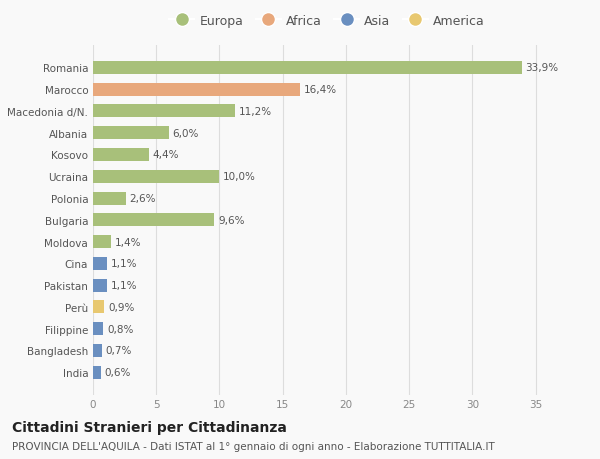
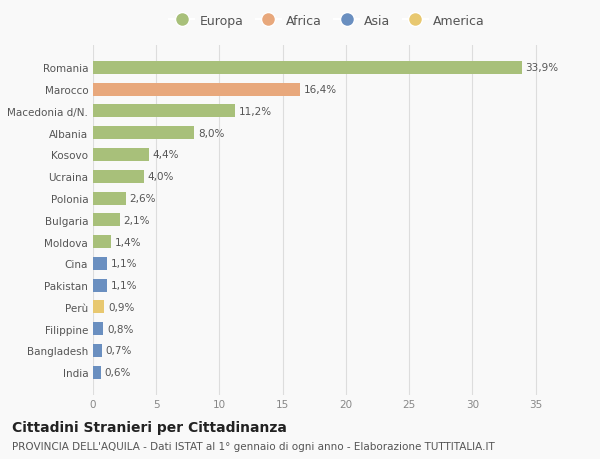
Albania: 6,0% -> 8,0%
Ucraina: 10,0% -> 4,0%
Bulgaria: 9,6% -> 2,1%
